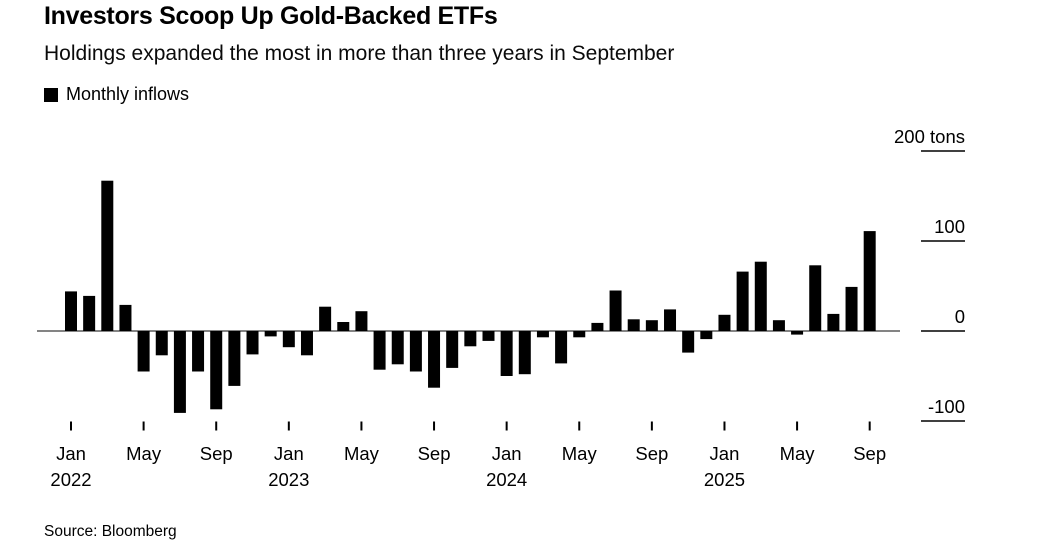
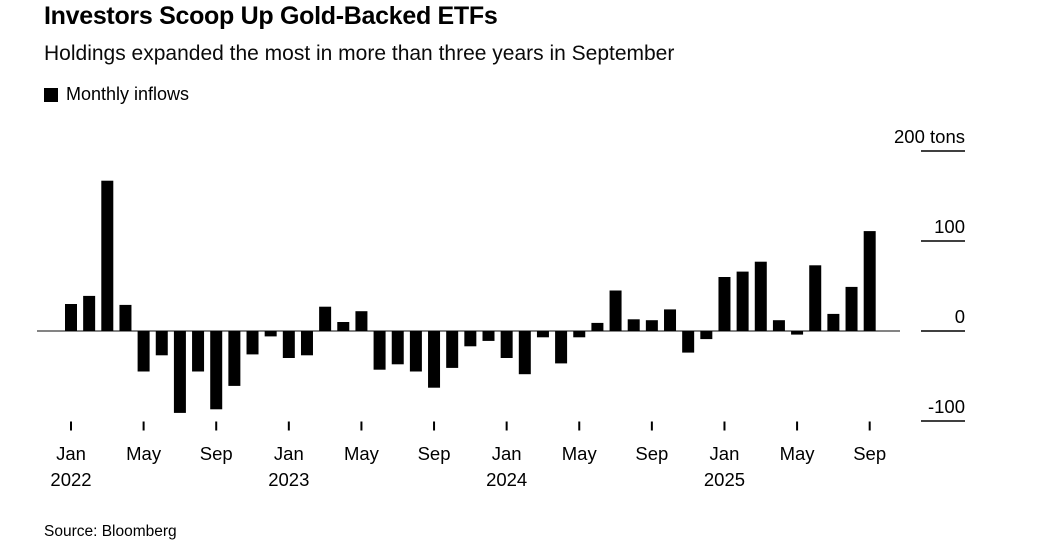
Jan 2022: 40 -> 30
Jan 2023: -20 -> -30
Jan 2024: -50 -> -30
Jan 2025: 20 -> 60
